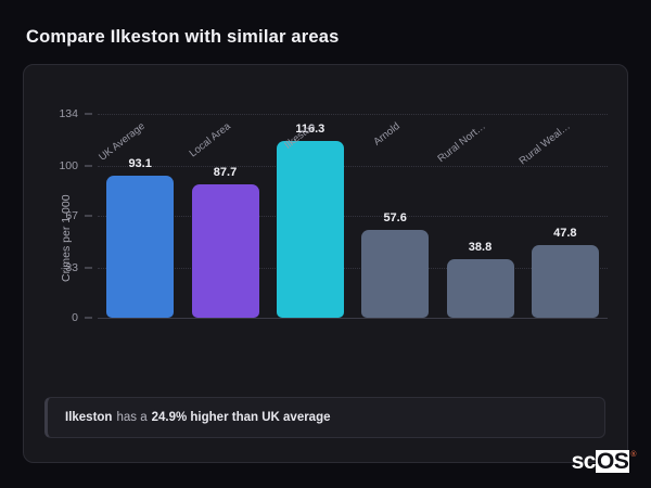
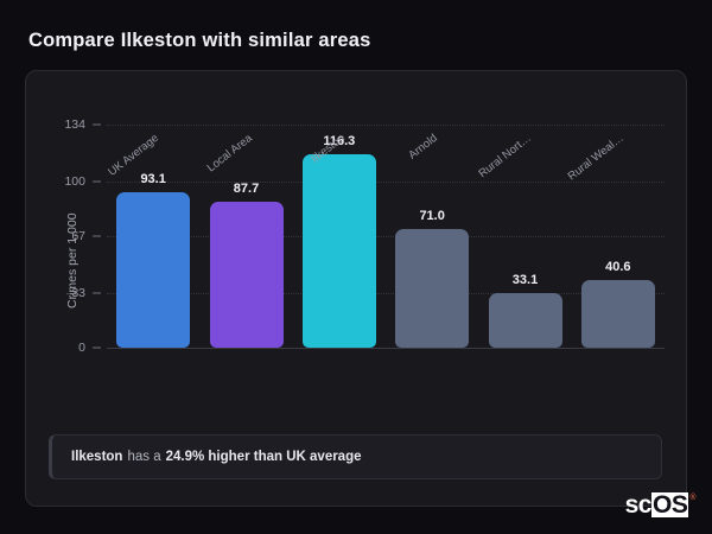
Arnold: 57.6 -> 71.0
Rural Nort…: 38.8 -> 33.1
Rural Weal…: 47.8 -> 40.6
